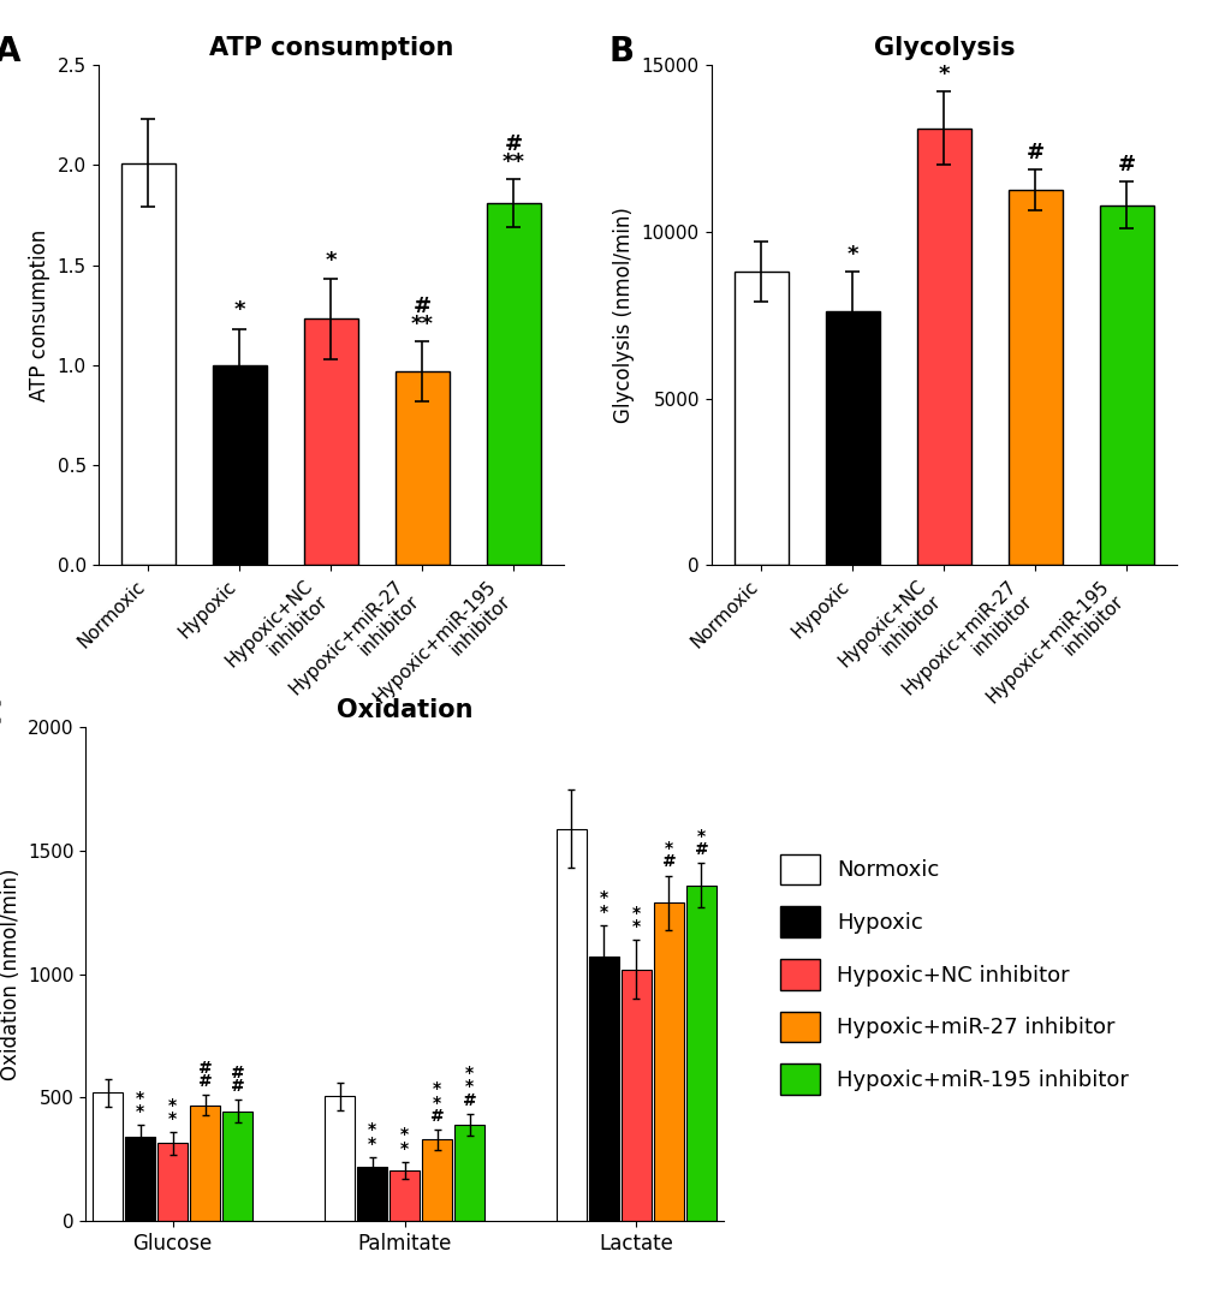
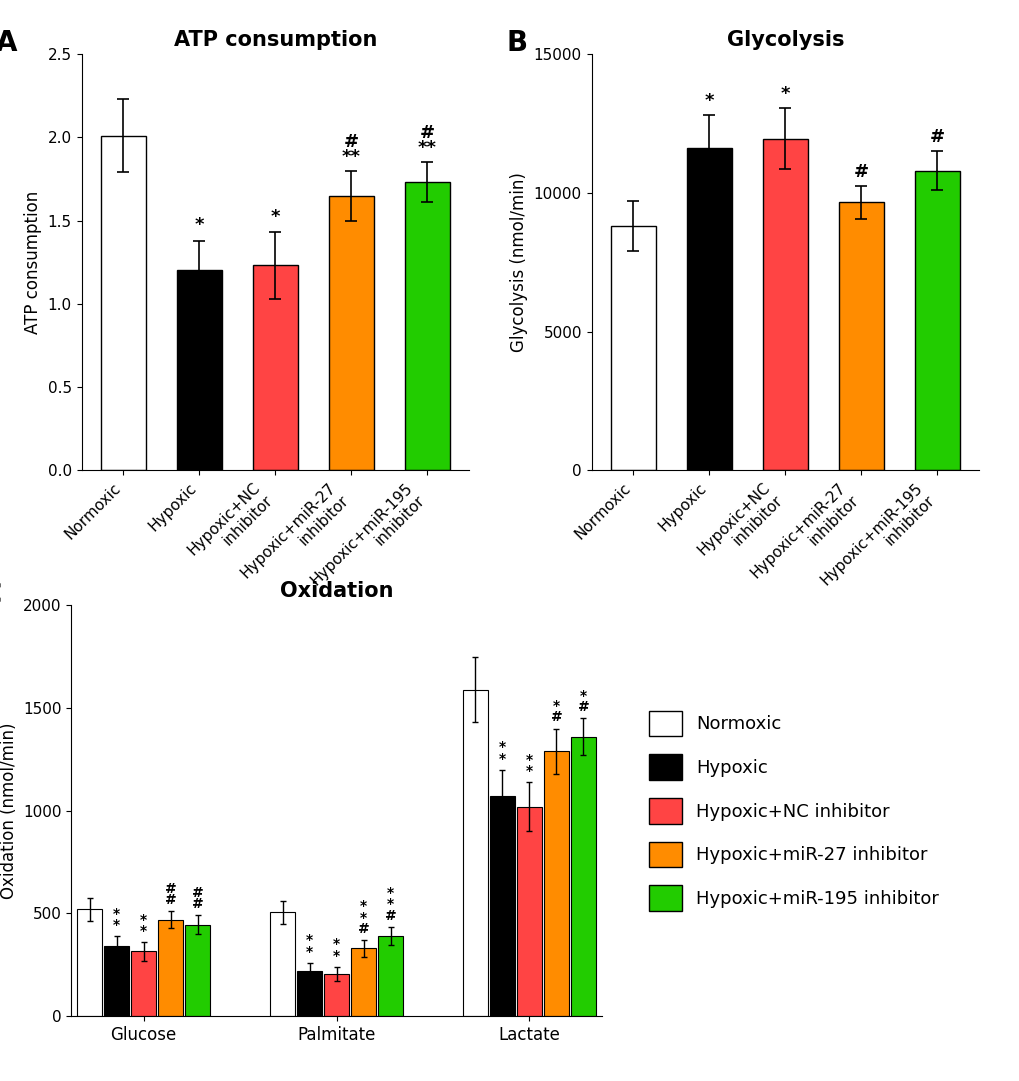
ATP consumption/Hypoxic: 1.00 -> 1.20
ATP consumption/Hypoxic+miR-27 inhibitor: 0.97 -> 1.65
ATP consumption/Hypoxic+miR-195 inhibitor: 1.81 -> 1.73
Glycolysis/Hypoxic: 7600 -> 11600
Glycolysis/Hypoxic+NC inhibitor: 13100 -> 11950
Glycolysis/Hypoxic+miR-27 inhibitor: 11250 -> 9650
